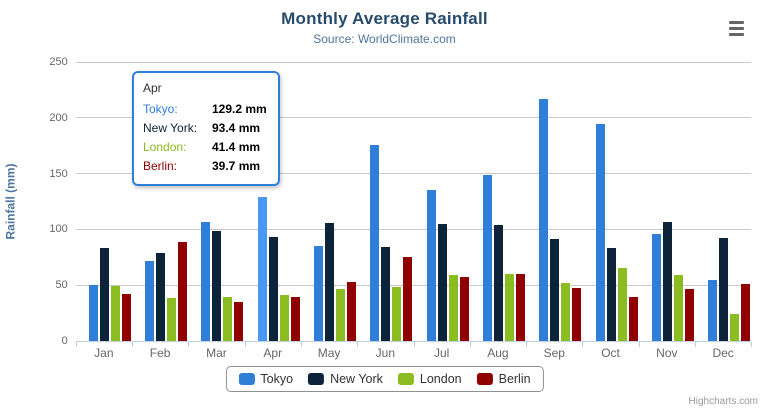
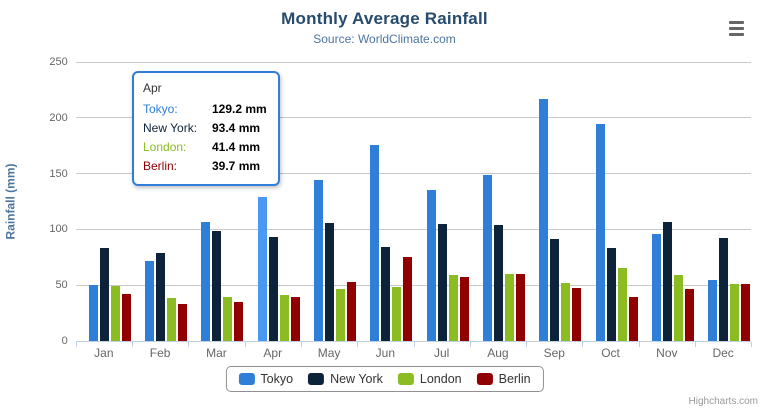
Berlin/Feb: 89 -> 33
Tokyo/May: 85 -> 144
London/Dec: 24 -> 51
